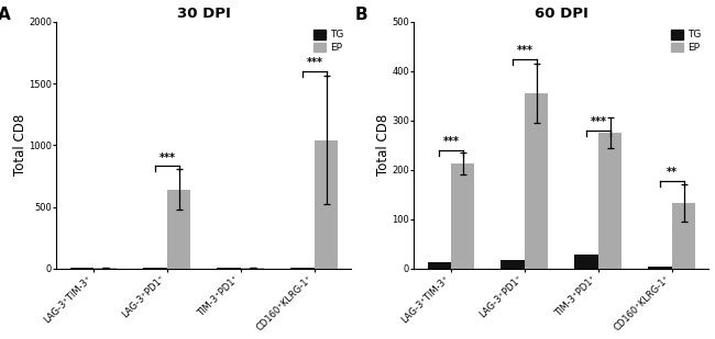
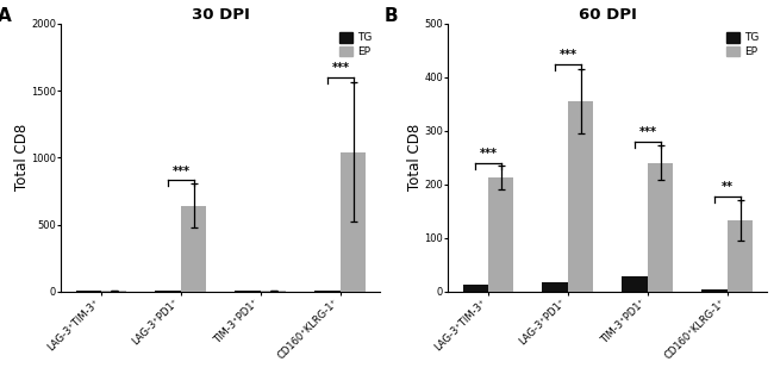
60 DPI/EP/TIM-3⁺PD1⁺: 275 -> 240
